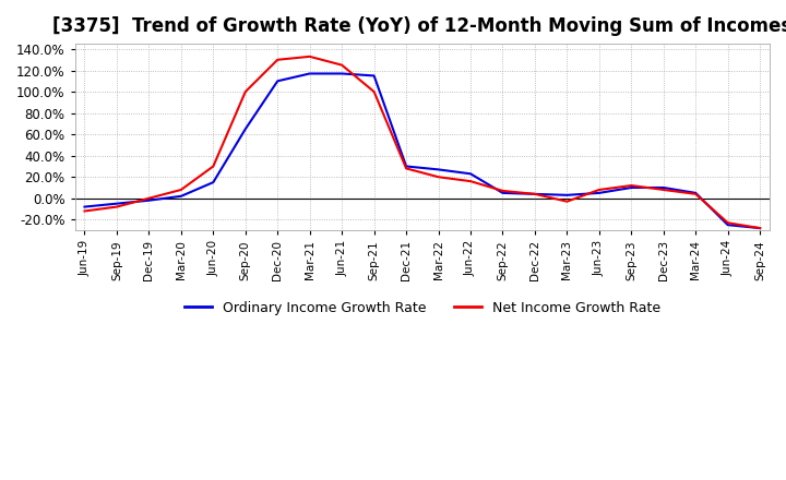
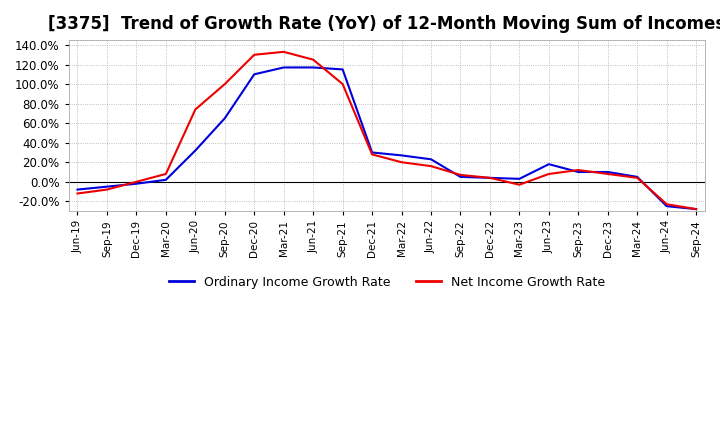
Ordinary Income Growth Rate/Jun-20: 15% -> 32%
Net Income Growth Rate/Jun-20: 30% -> 74%
Ordinary Income Growth Rate/Jun-23: 5% -> 18%
